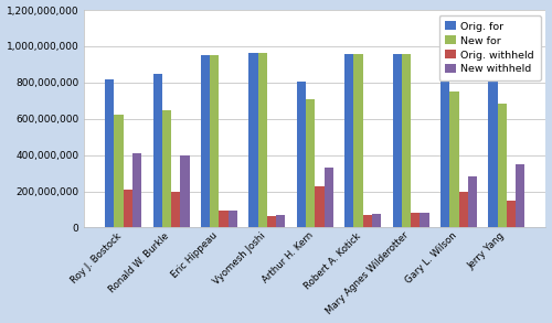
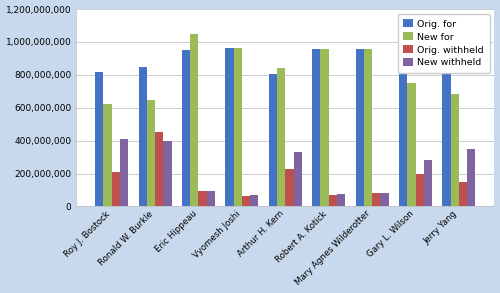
Orig. withheld/Ronald W. Burkle: 200,000,000 -> 450,000,000
New for/Eric Hippeau: 950,000,000 -> 1,050,000,000
New for/Arthur H. Kern: 700,000,000 -> 840,000,000
